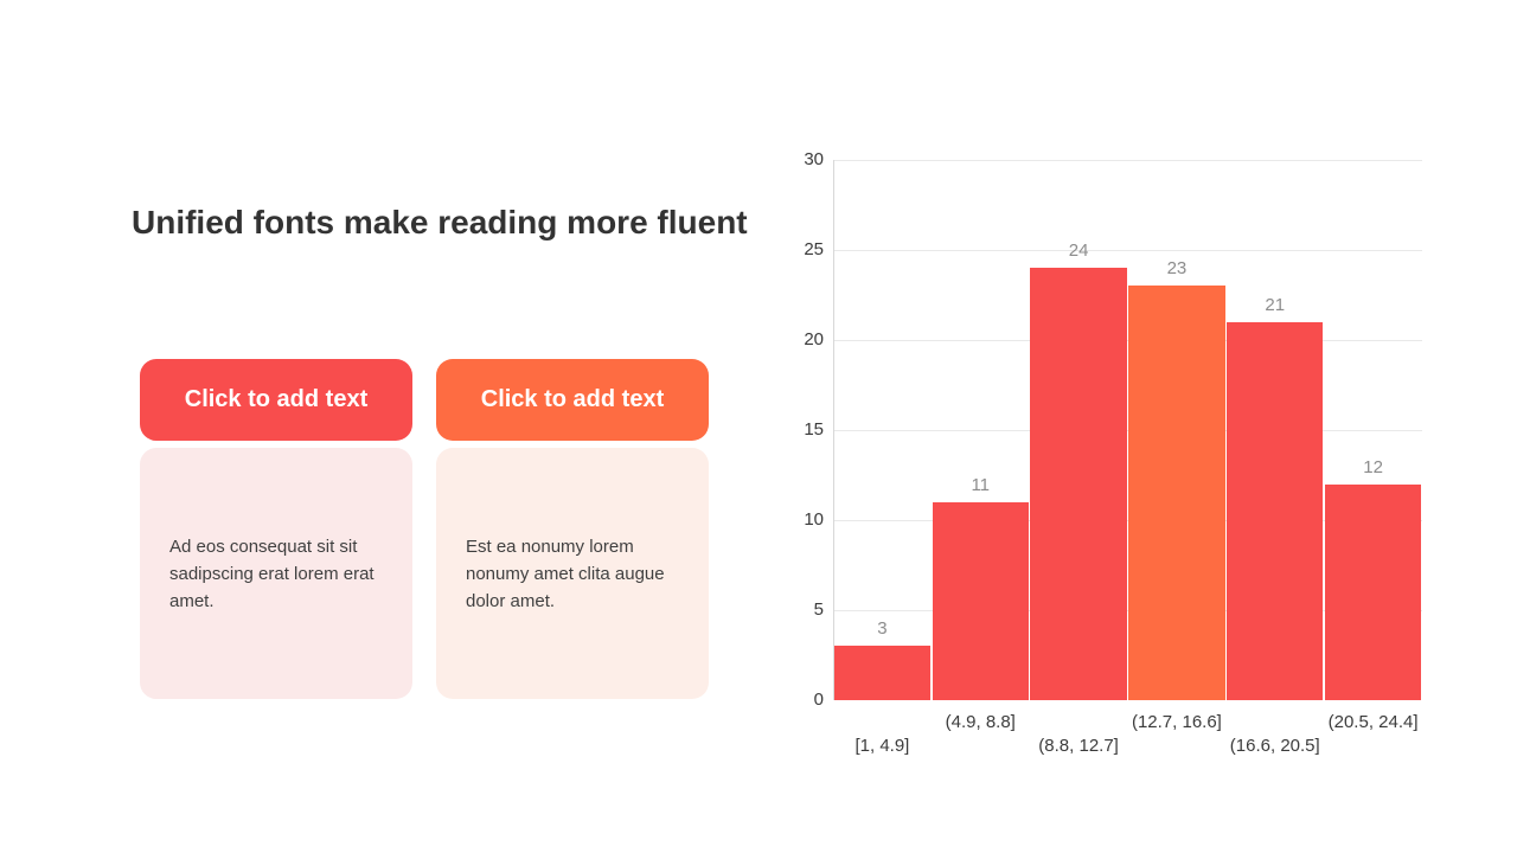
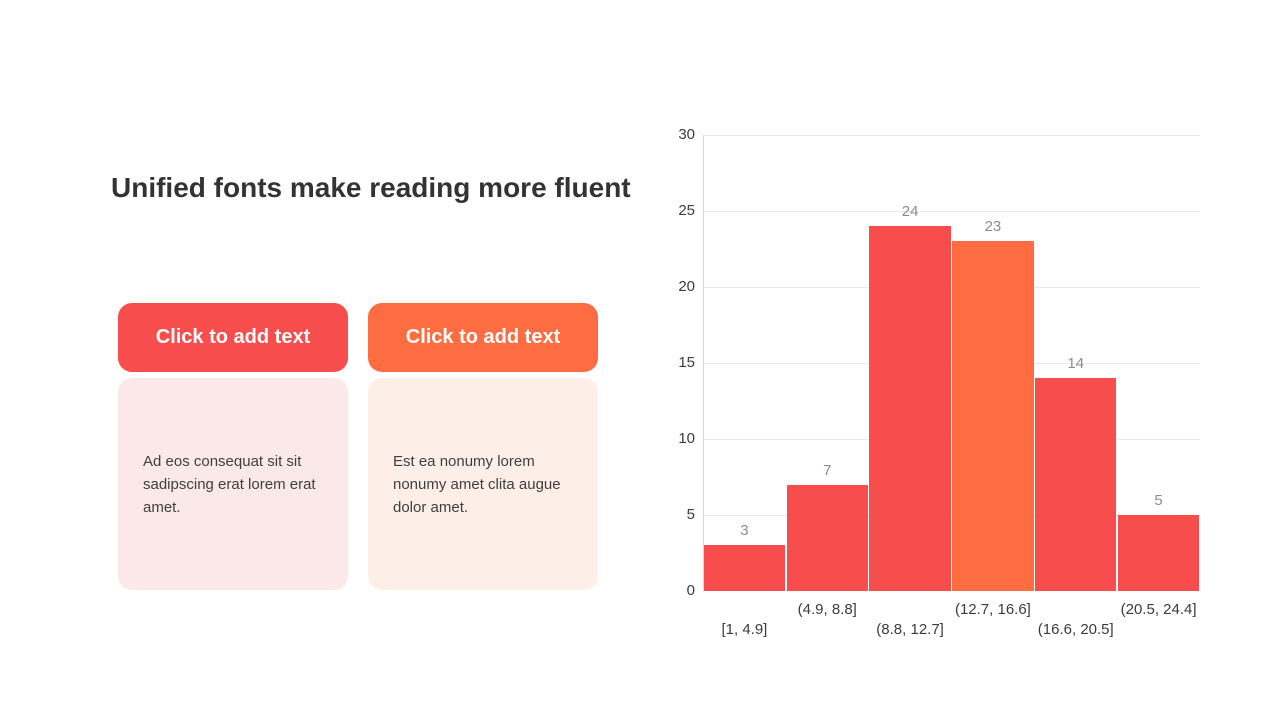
(4.9, 8.8]: 11 -> 7
(16.6, 20.5]: 21 -> 14
(20.5, 24.4]: 12 -> 5
